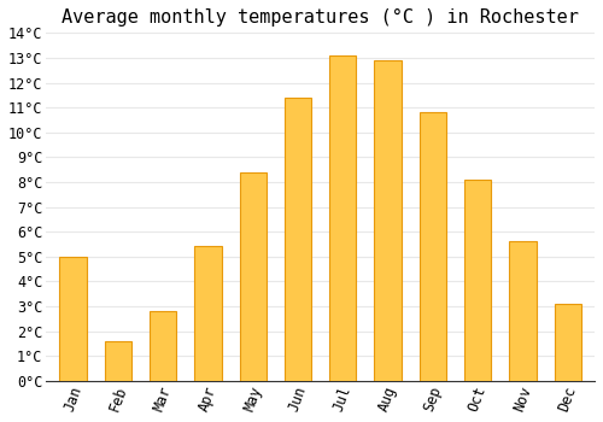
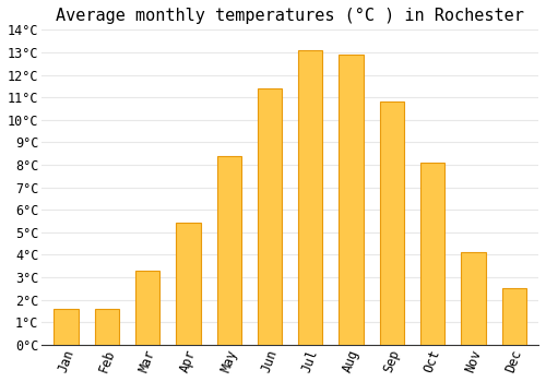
Jan: 5.0°C -> 1.6°C
Mar: 2.8°C -> 3.3°C
Nov: 5.6°C -> 4.1°C
Dec: 3.1°C -> 2.5°C
